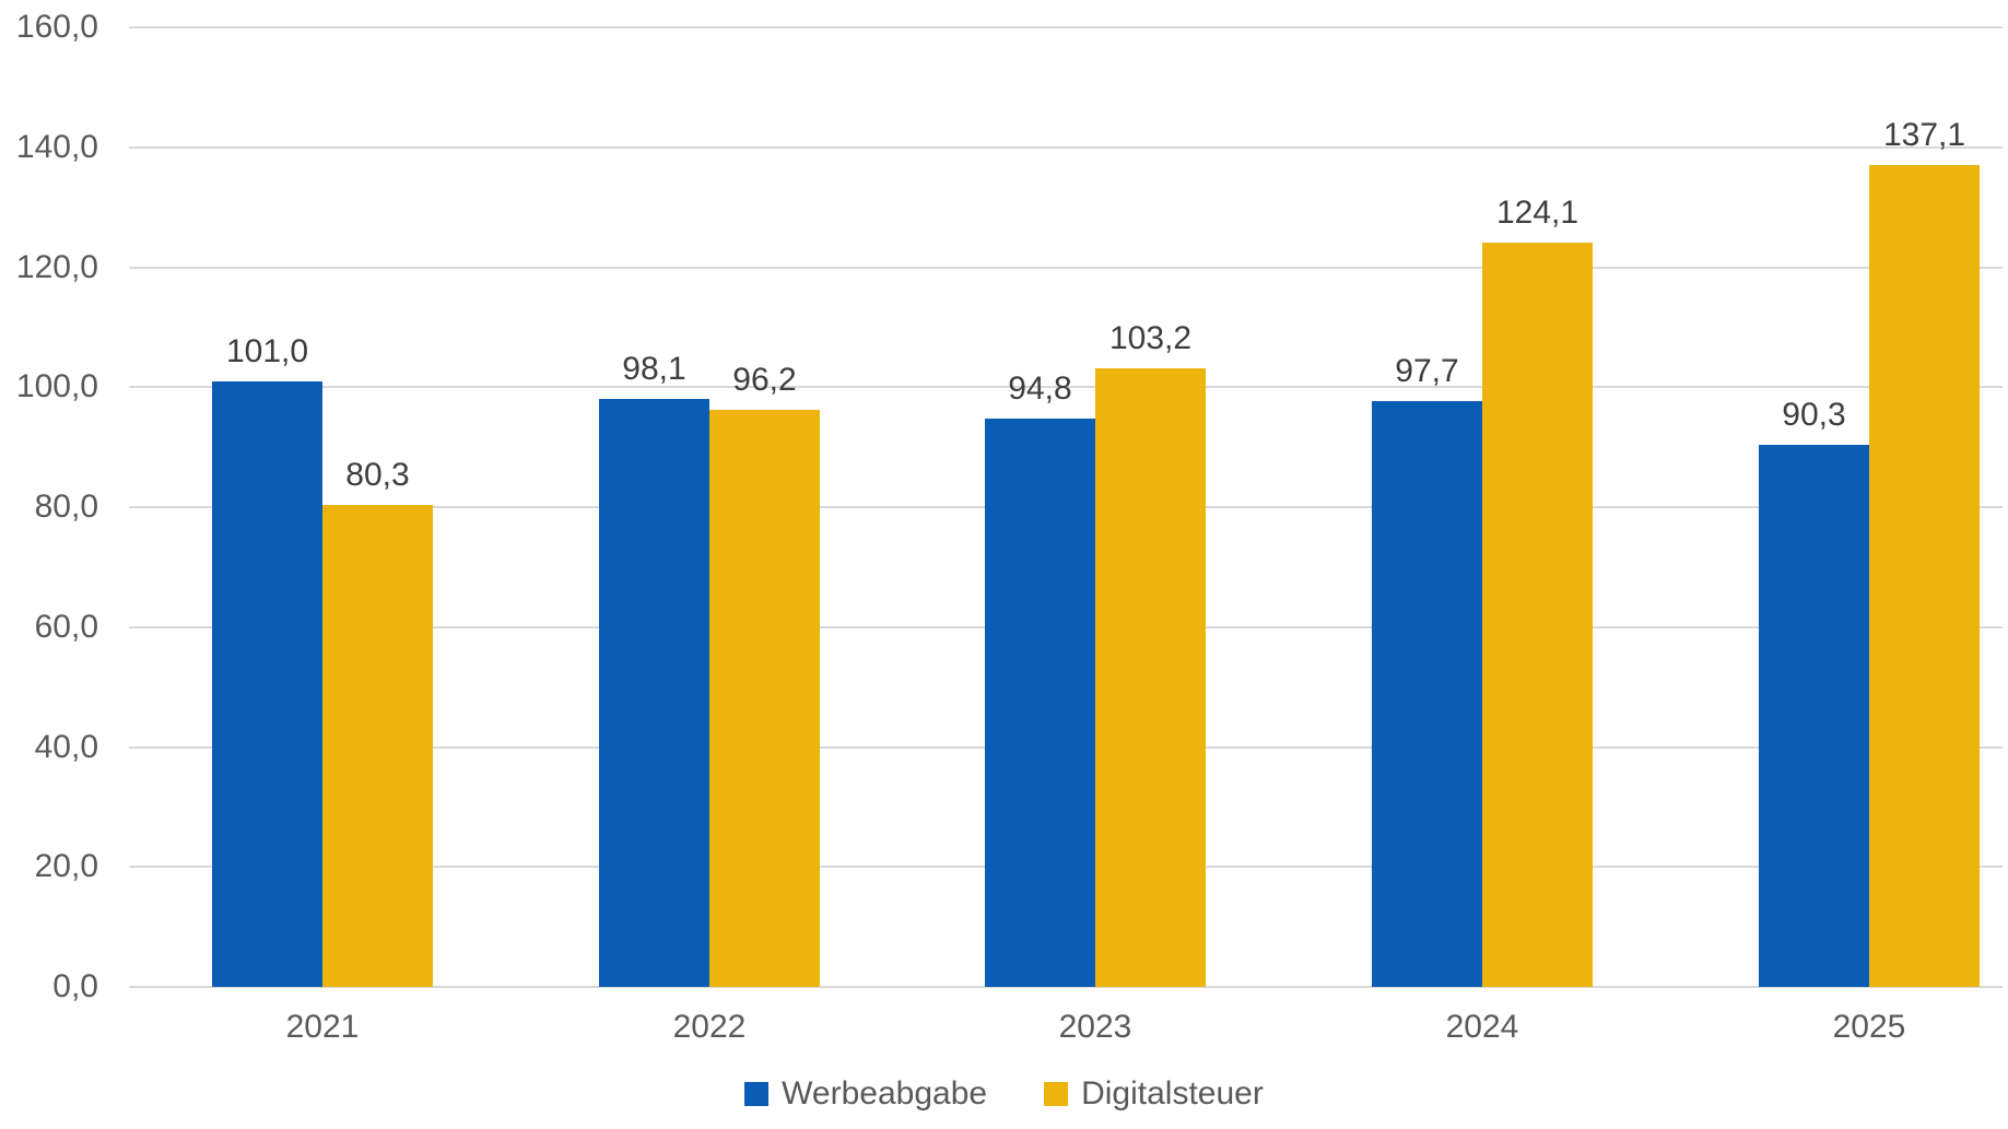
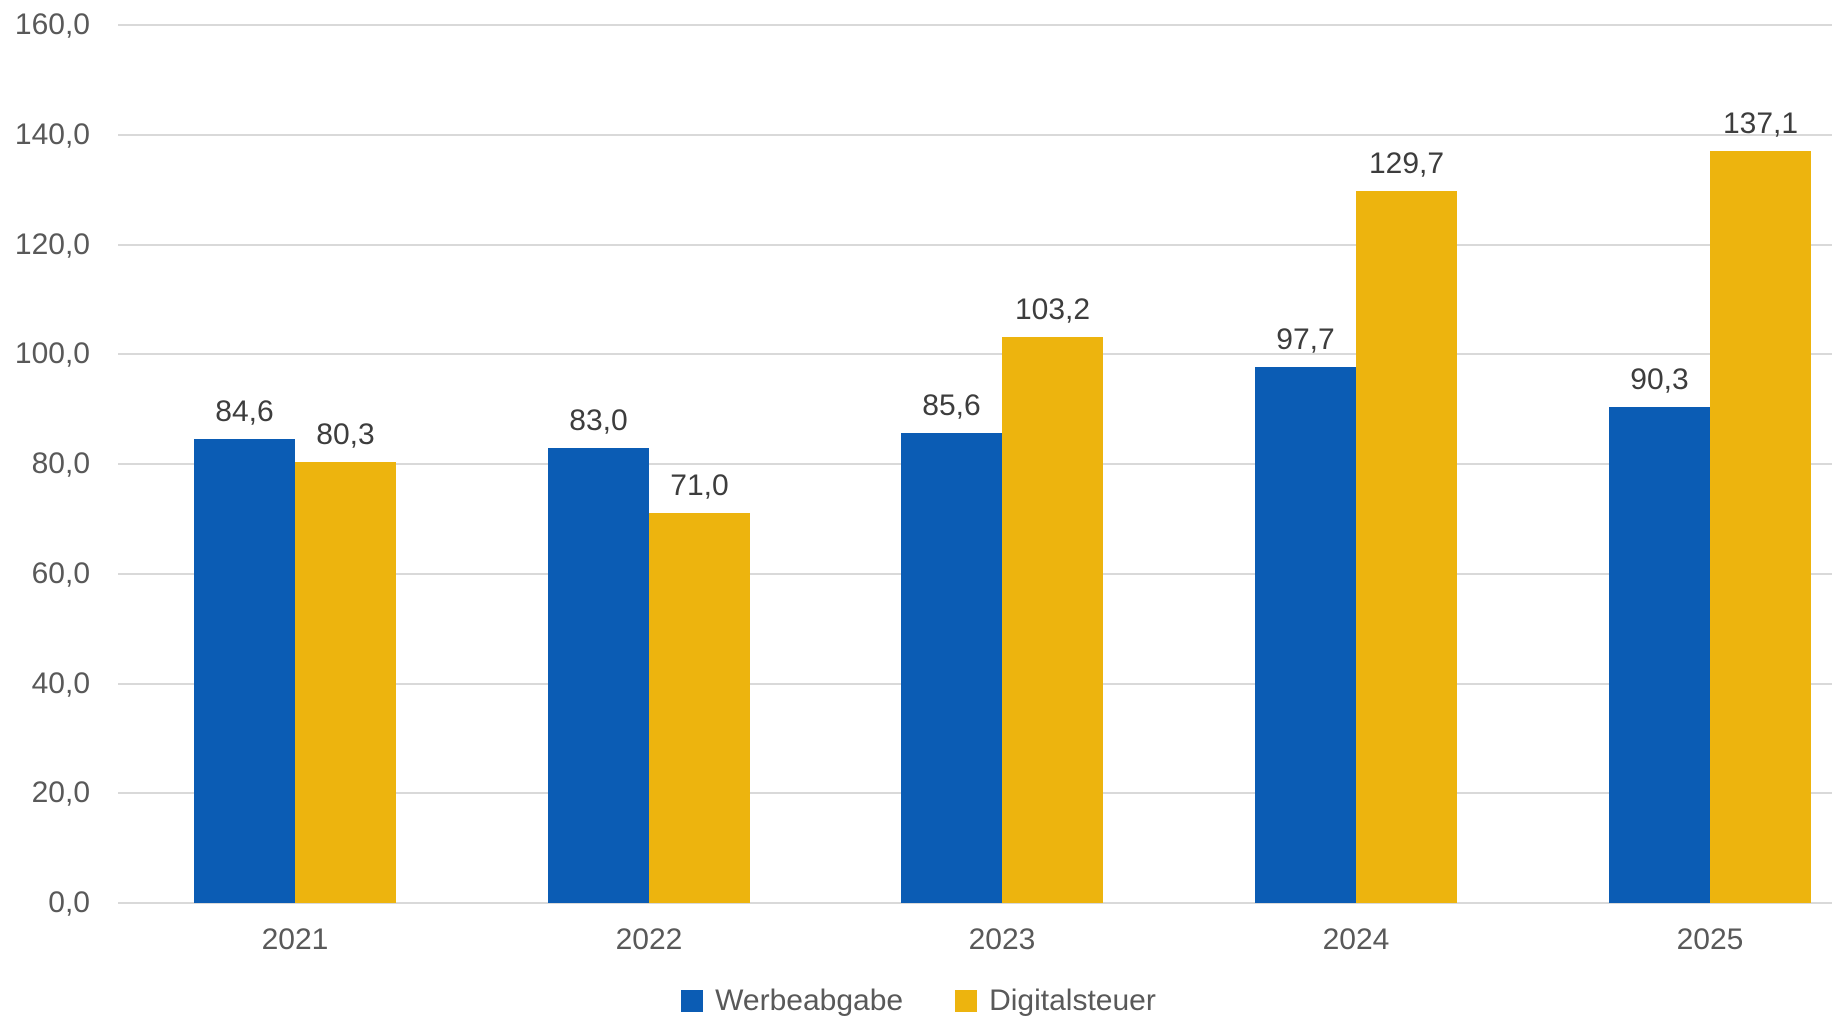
Werbeabgabe/2021: 101,0 -> 84,6
Werbeabgabe/2022: 98,1 -> 83,0
Digitalsteuer/2022: 96,2 -> 71,0
Werbeabgabe/2023: 94,8 -> 85,6
Digitalsteuer/2024: 124,1 -> 129,7
